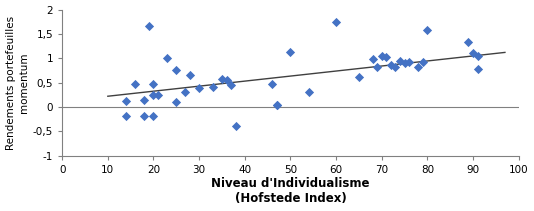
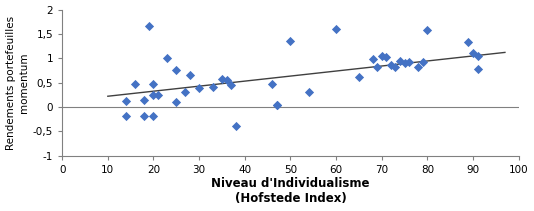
50: 1,12 -> 1,35
60: 1,75 -> 1,60
